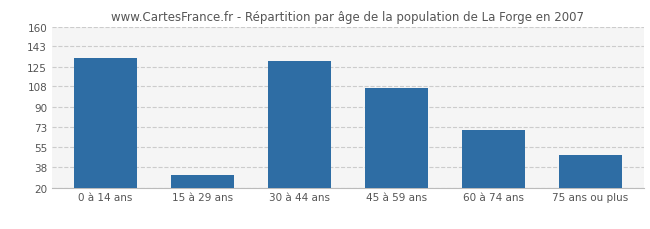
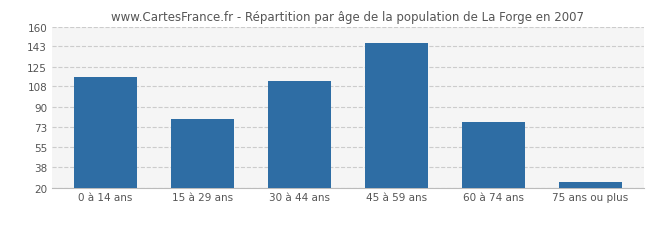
0 à 14 ans: 133 -> 116
15 à 29 ans: 31 -> 80
30 à 44 ans: 130 -> 113
45 à 59 ans: 107 -> 146
60 à 74 ans: 70 -> 77
75 ans ou plus: 48 -> 25
